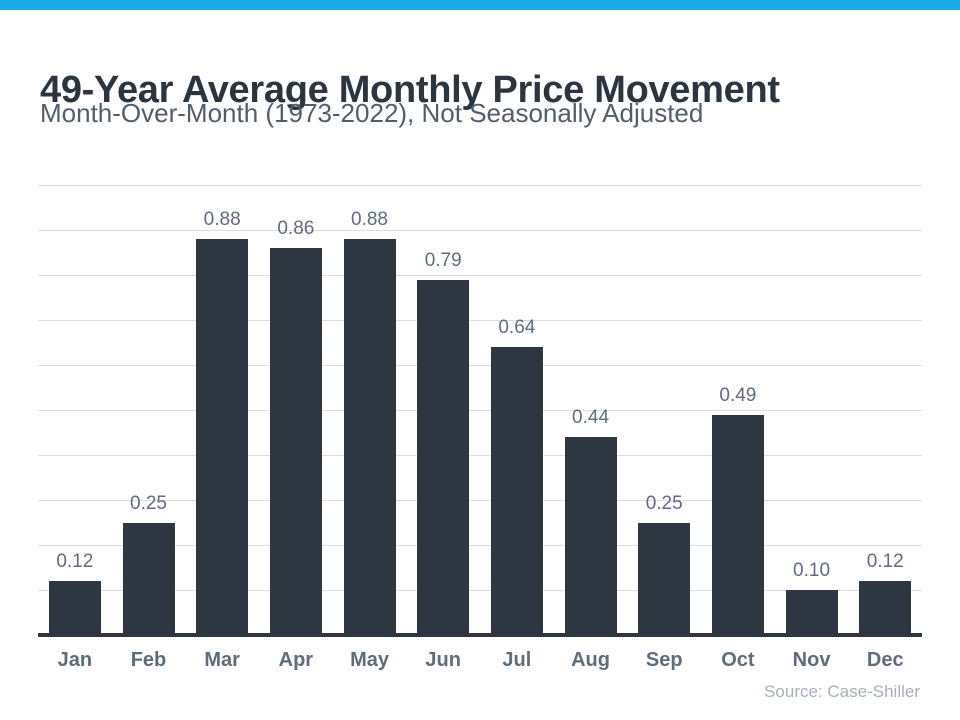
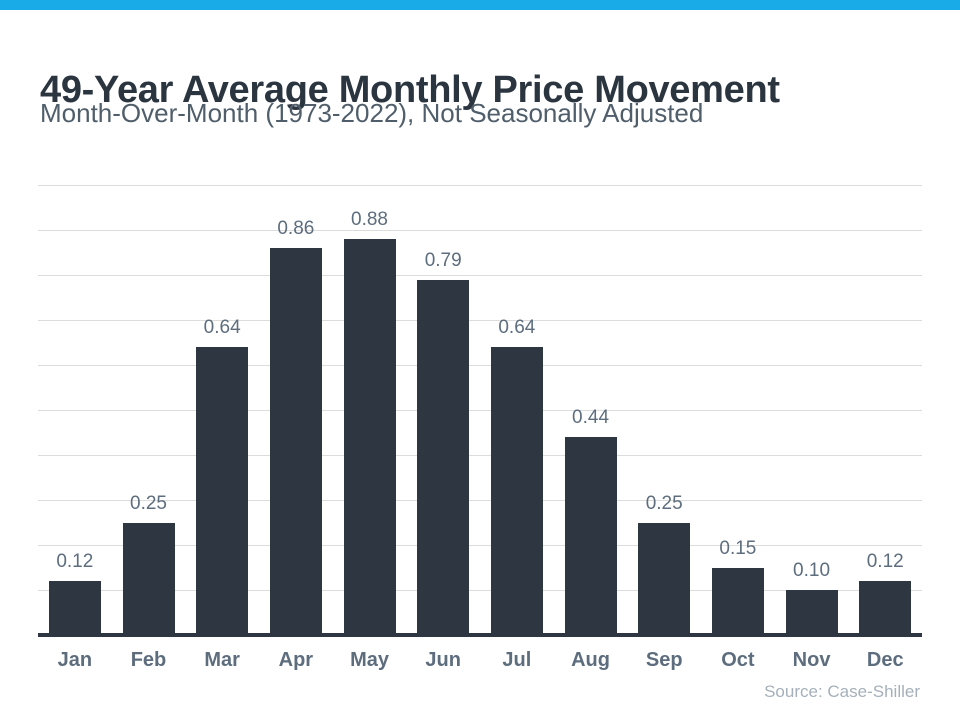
Mar: 0.88 -> 0.64
Oct: 0.49 -> 0.15
